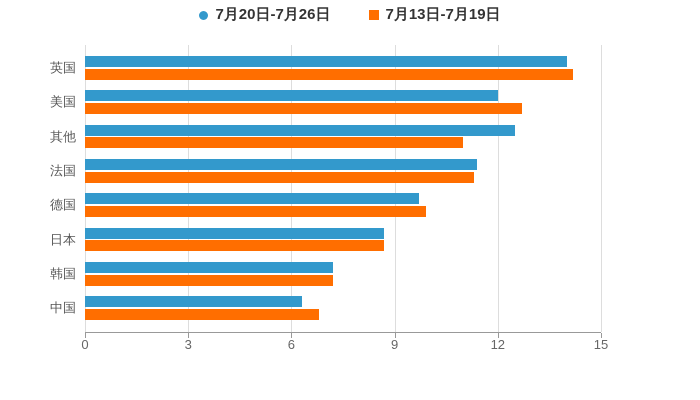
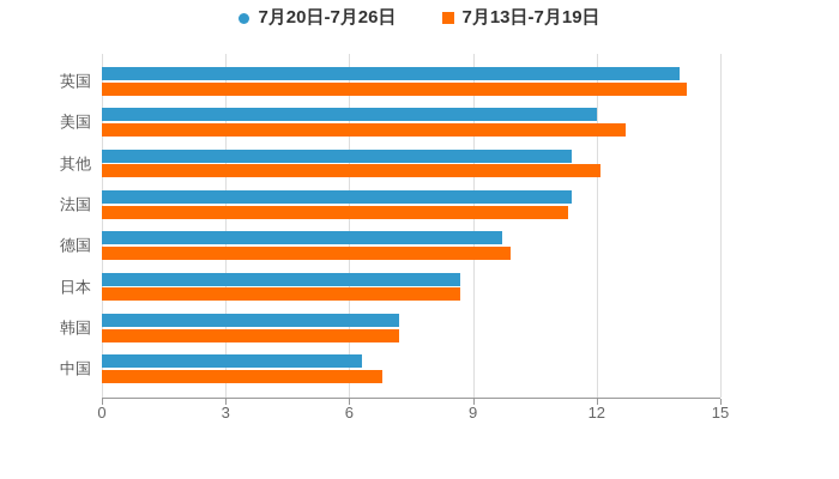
7月20日-7月26日/其他: 12.5 -> 11.4
7月13日-7月19日/其他: 11.0 -> 12.1
